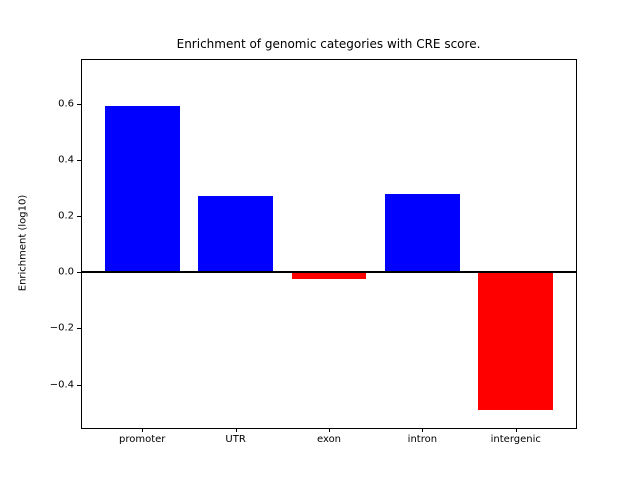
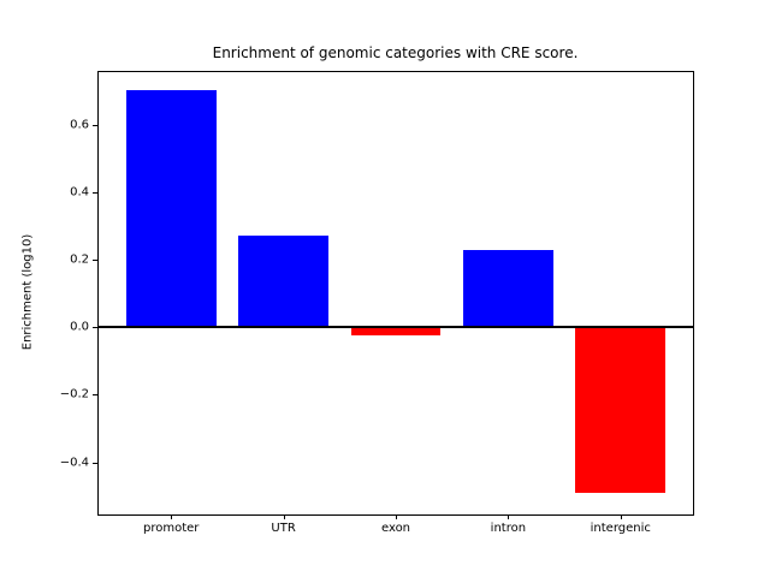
promoter: 0.59 -> 0.70
intron: 0.28 -> 0.23
